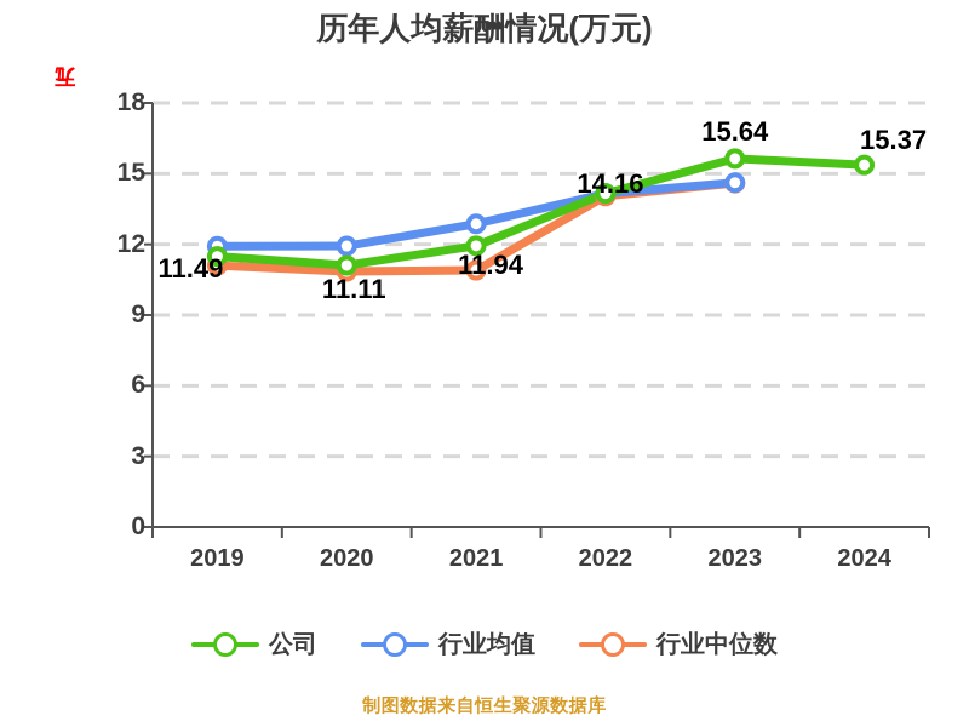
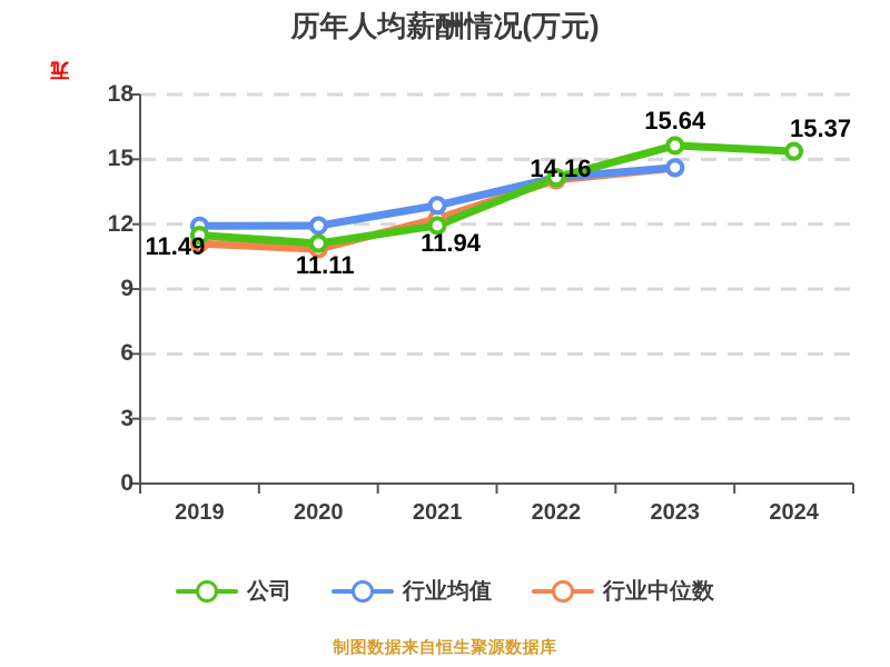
行业中位数/2021: 10.9 -> 12.2
